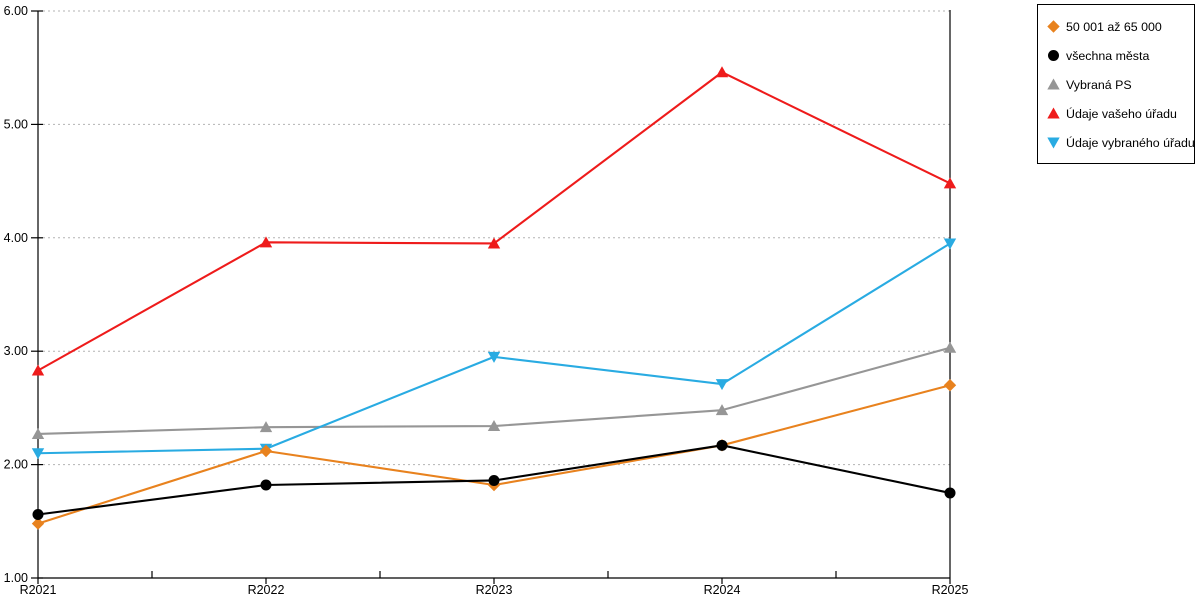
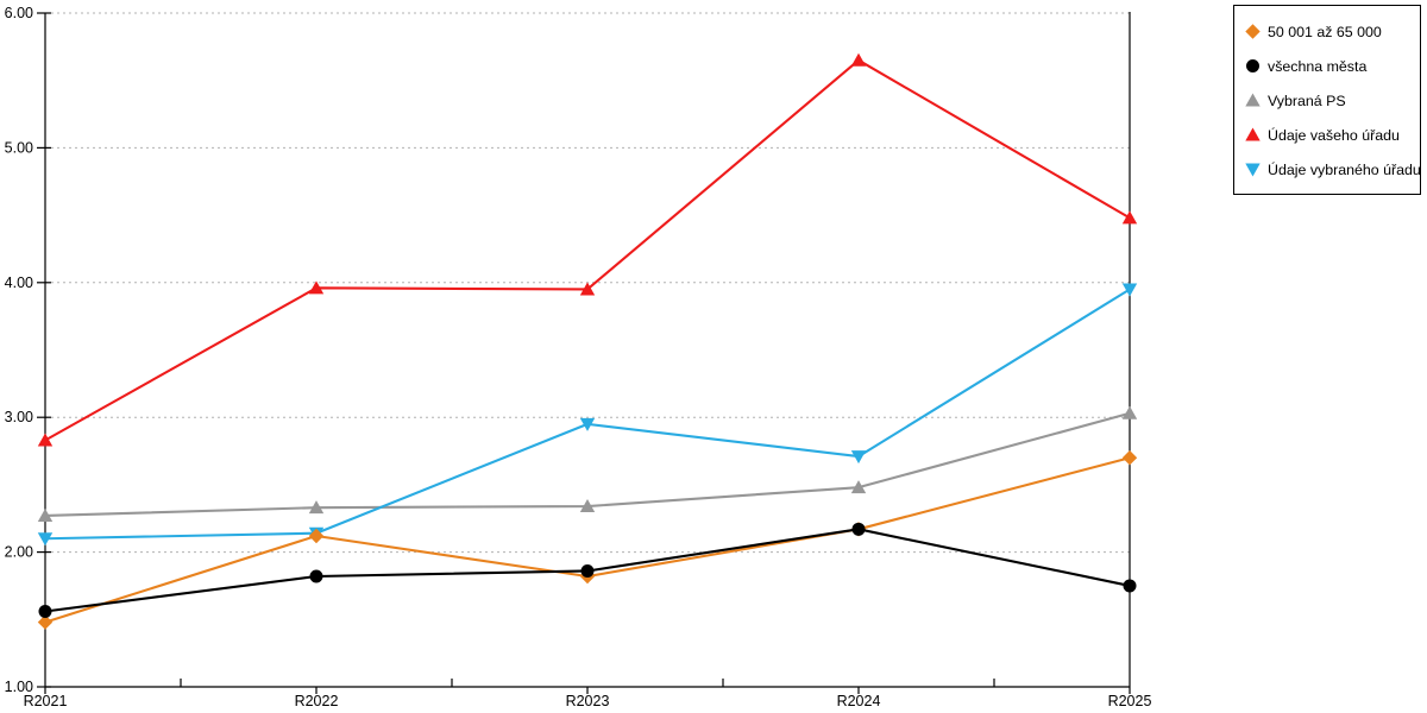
Údaje vašeho úřadu/R2024: 5.46 -> 5.65
